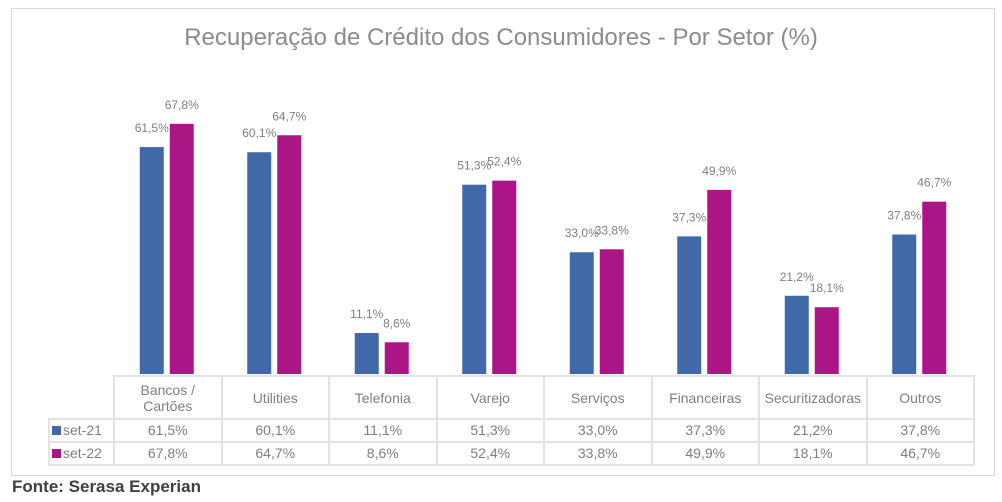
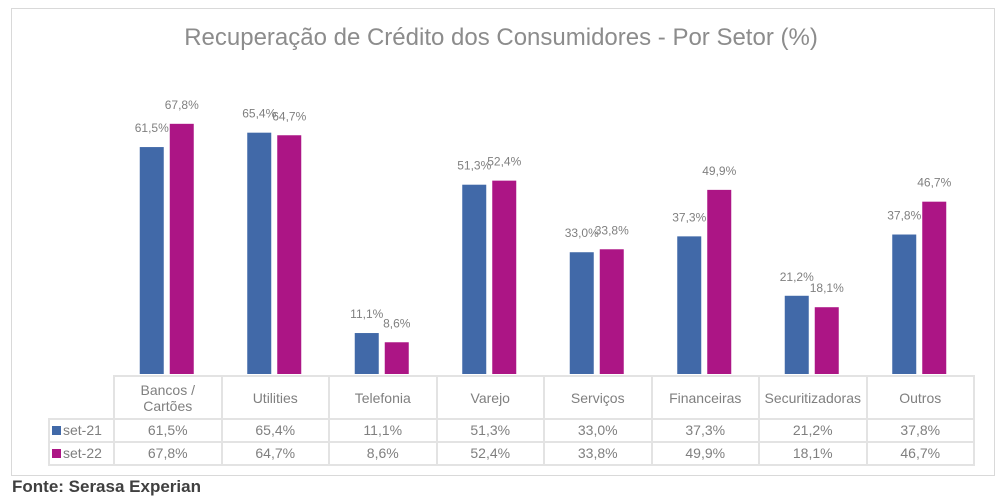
set-21/Utilities: 60,1% -> 65,4%
